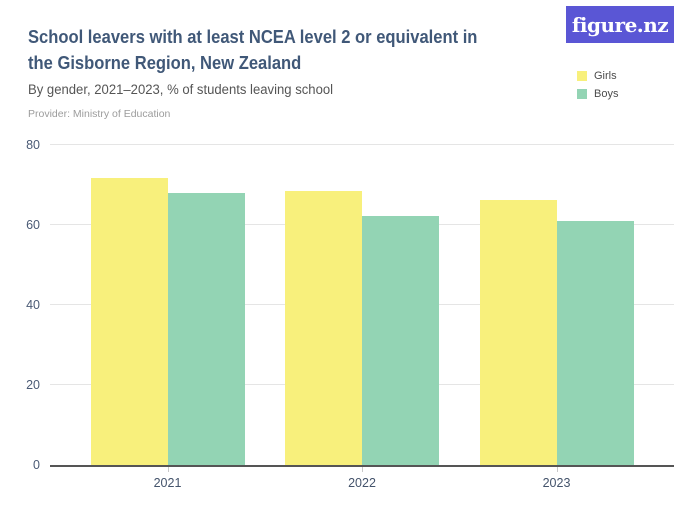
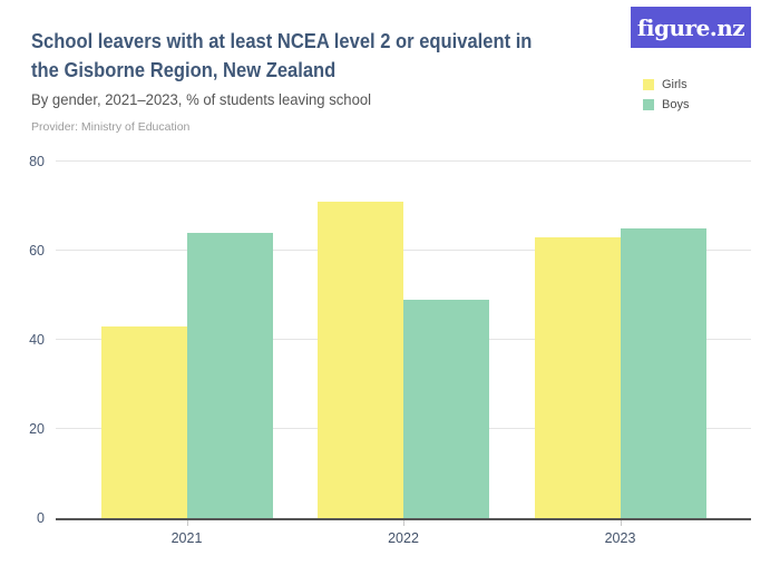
Girls/2021: 72 -> 43
Boys/2021: 68 -> 64
Girls/2022: 68 -> 71
Boys/2022: 62 -> 49
Girls/2023: 66 -> 63
Boys/2023: 61 -> 65
